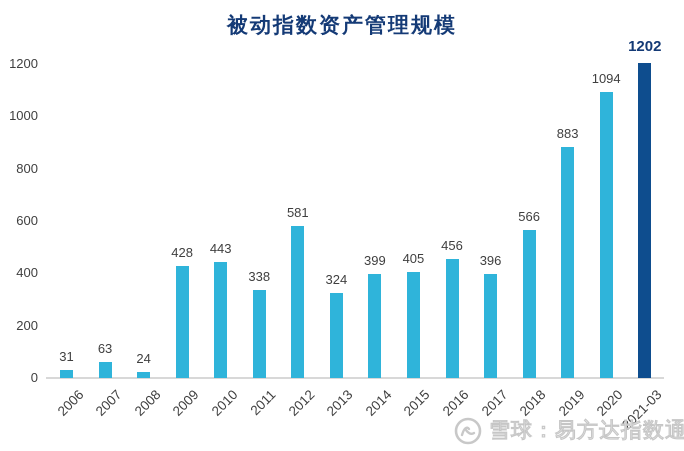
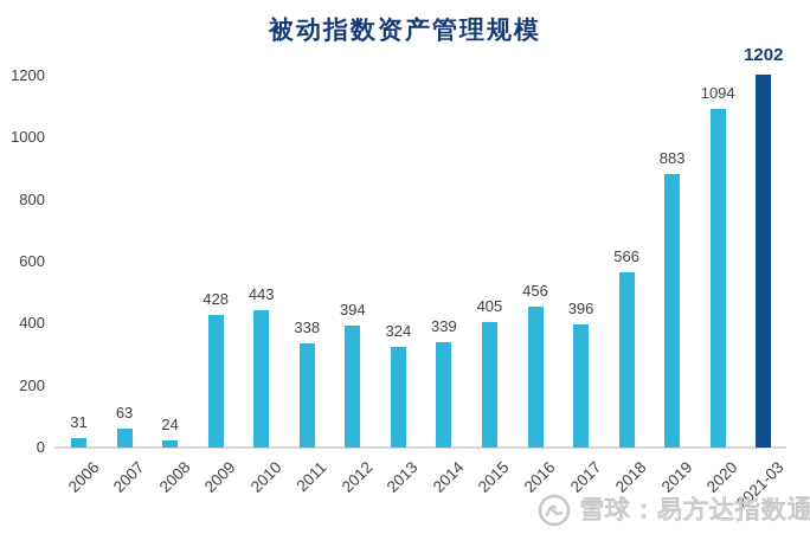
2012: 581 -> 394
2014: 399 -> 339
